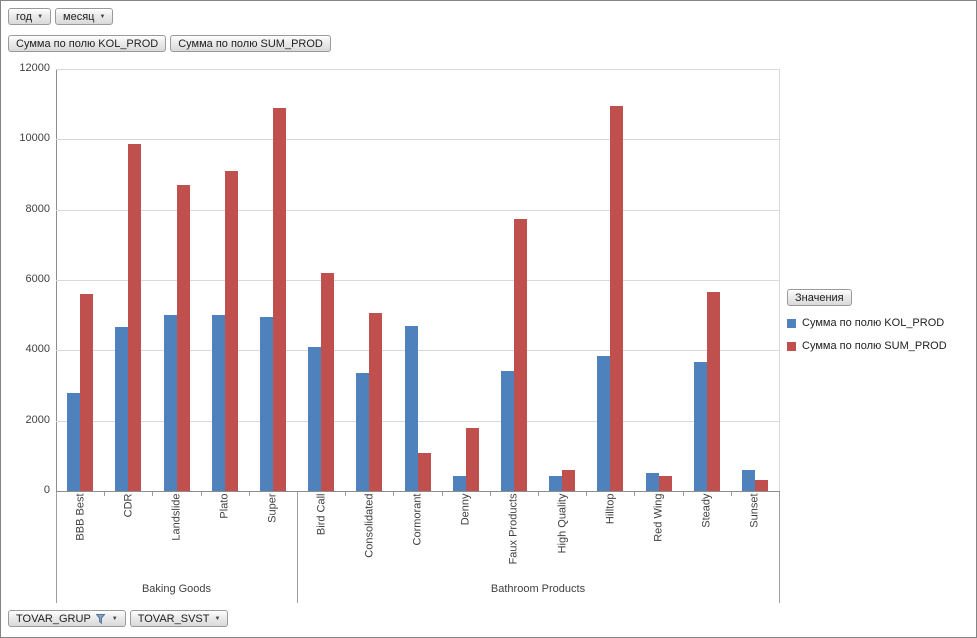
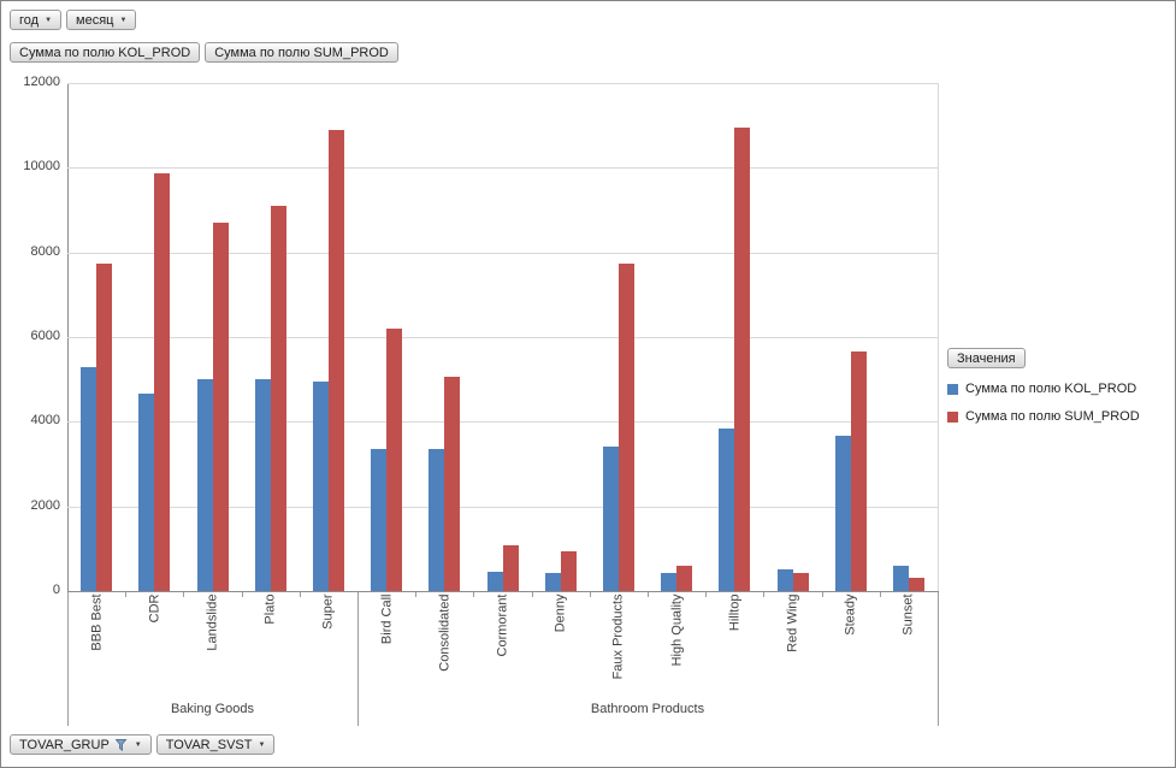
Сумма по полю KOL_PROD/BBB Best: 2800 -> 5300
Сумма по полю SUM_PROD/BBB Best: 5600 -> 7700
Сумма по полю KOL_PROD/Bird Call: 4100 -> 3400
Сумма по полю KOL_PROD/Cormorant: 4700 -> 500
Сумма по полю SUM_PROD/Denny: 1800 -> 900
